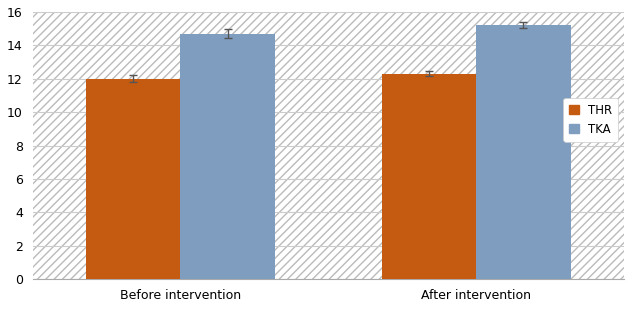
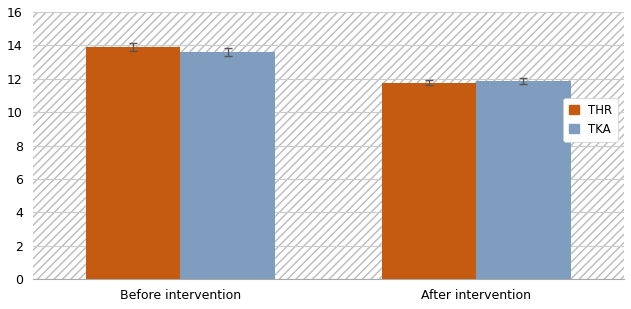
THR/Before intervention: 12.0 -> 13.9
TKA/Before intervention: 14.7 -> 13.6
THR/After intervention: 12.3 -> 11.8
TKA/After intervention: 15.2 -> 11.8
